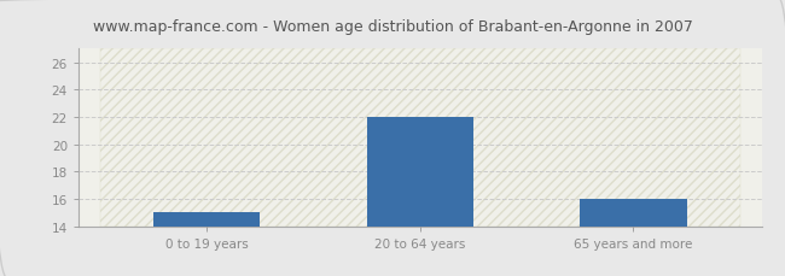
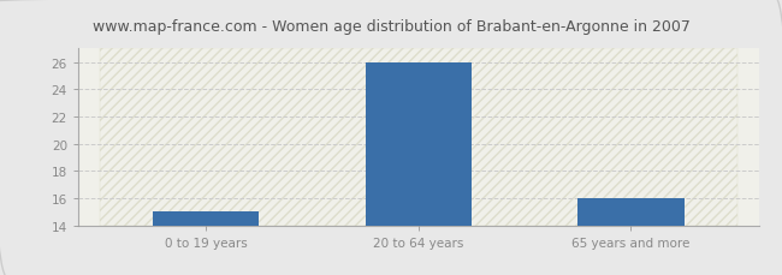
20 to 64 years: 22 -> 26
